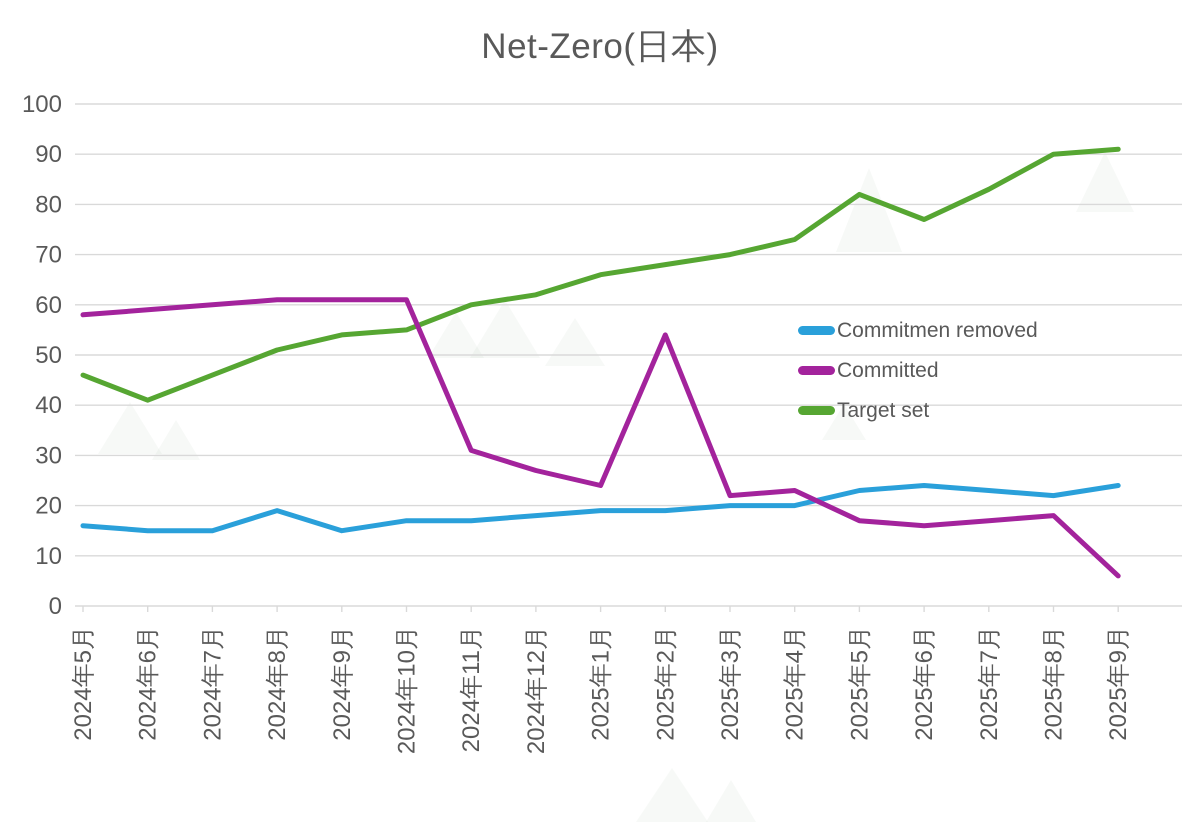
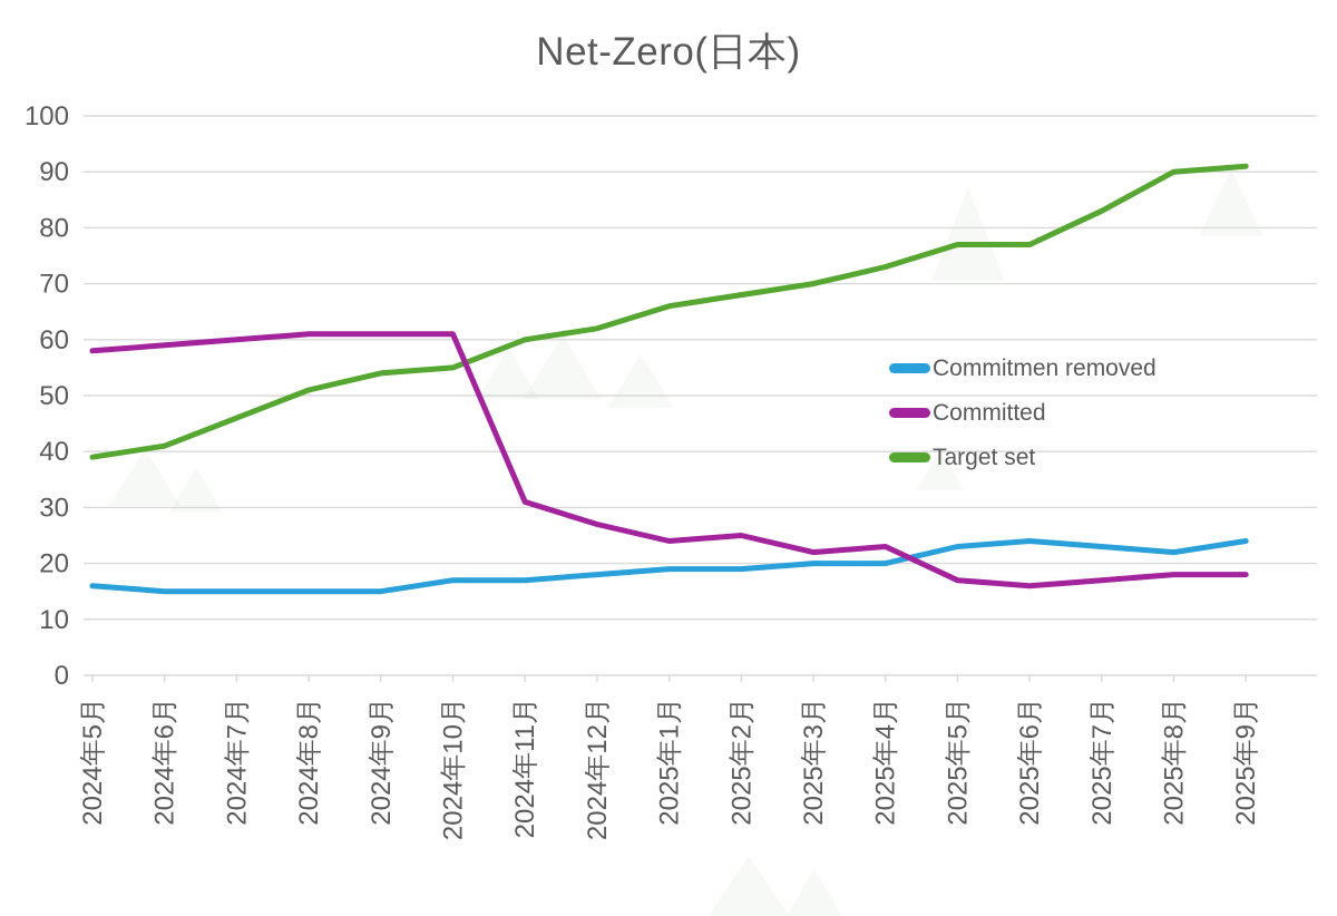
Target set/2024年5月: 46 -> 39
Commitmen removed/2024年8月: 19 -> 15
Committed/2025年2月: 54 -> 25
Target set/2025年5月: 82 -> 77
Committed/2025年9月: 6 -> 18
